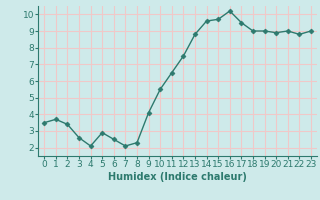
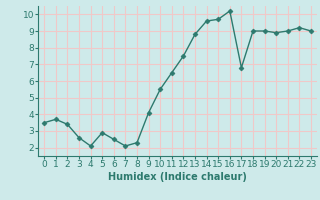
17: 9.5 -> 6.8
22: 8.8 -> 9.2
